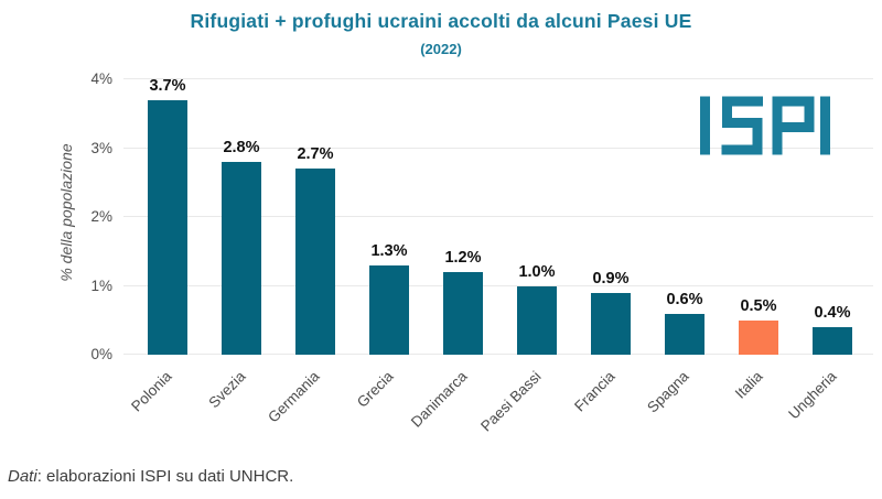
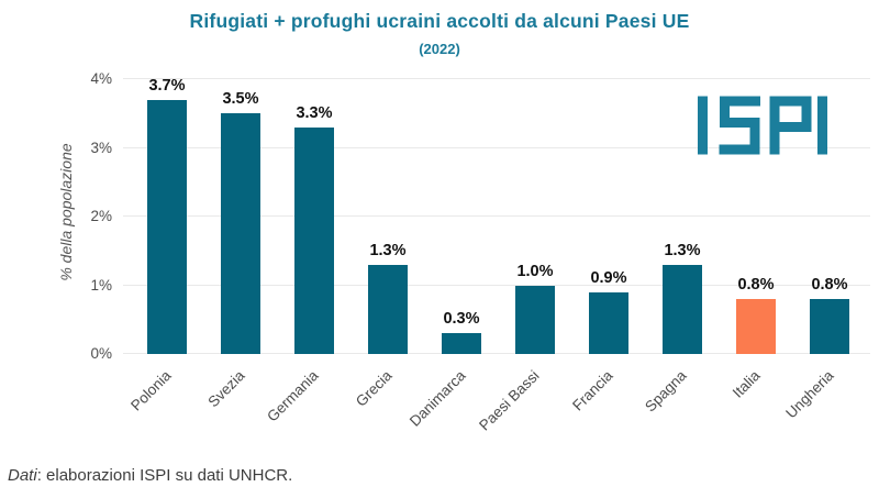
Svezia: 2.8% -> 3.5%
Germania: 2.7% -> 3.3%
Danimarca: 1.2% -> 0.3%
Spagna: 0.6% -> 1.3%
Italia: 0.5% -> 0.8%
Ungheria: 0.4% -> 0.8%
